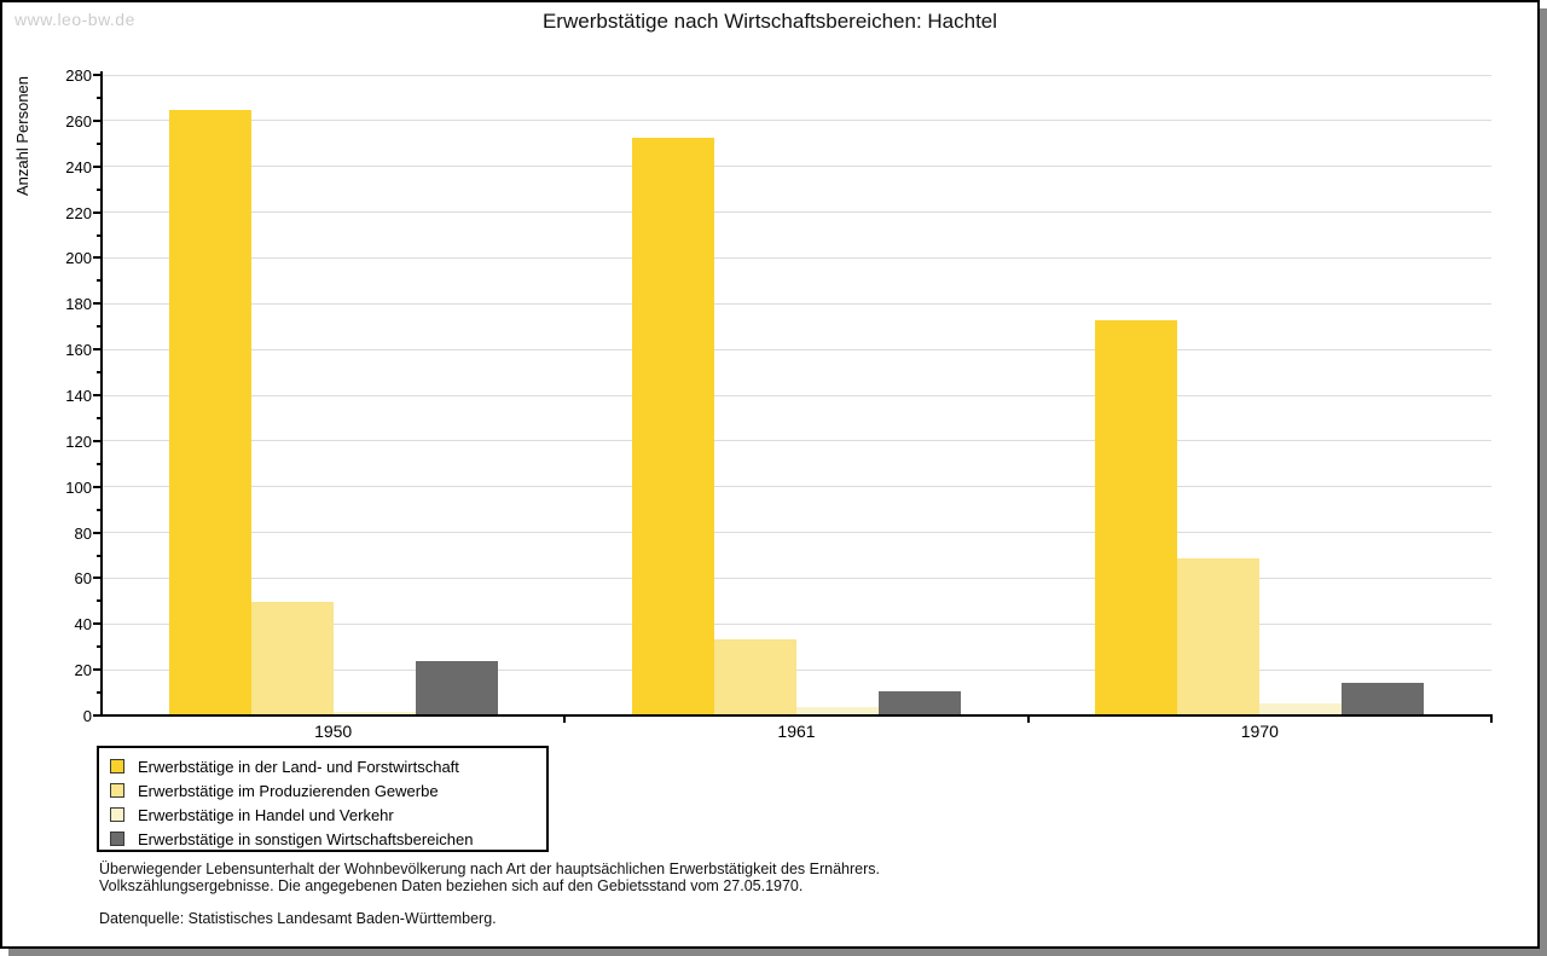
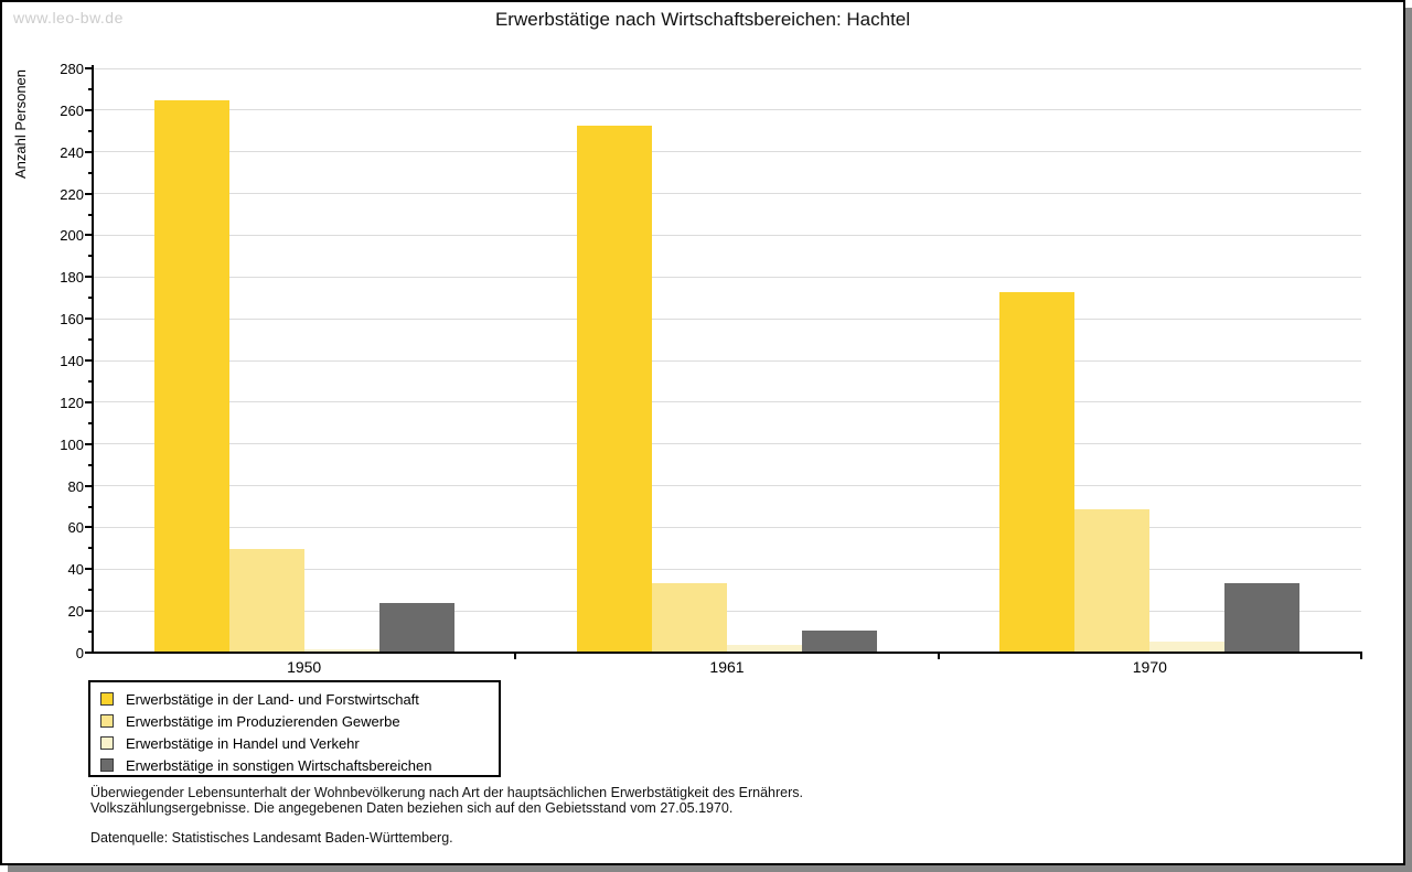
Erwerbstätige in sonstigen Wirtschaftsbereichen/1970: 14 -> 33
